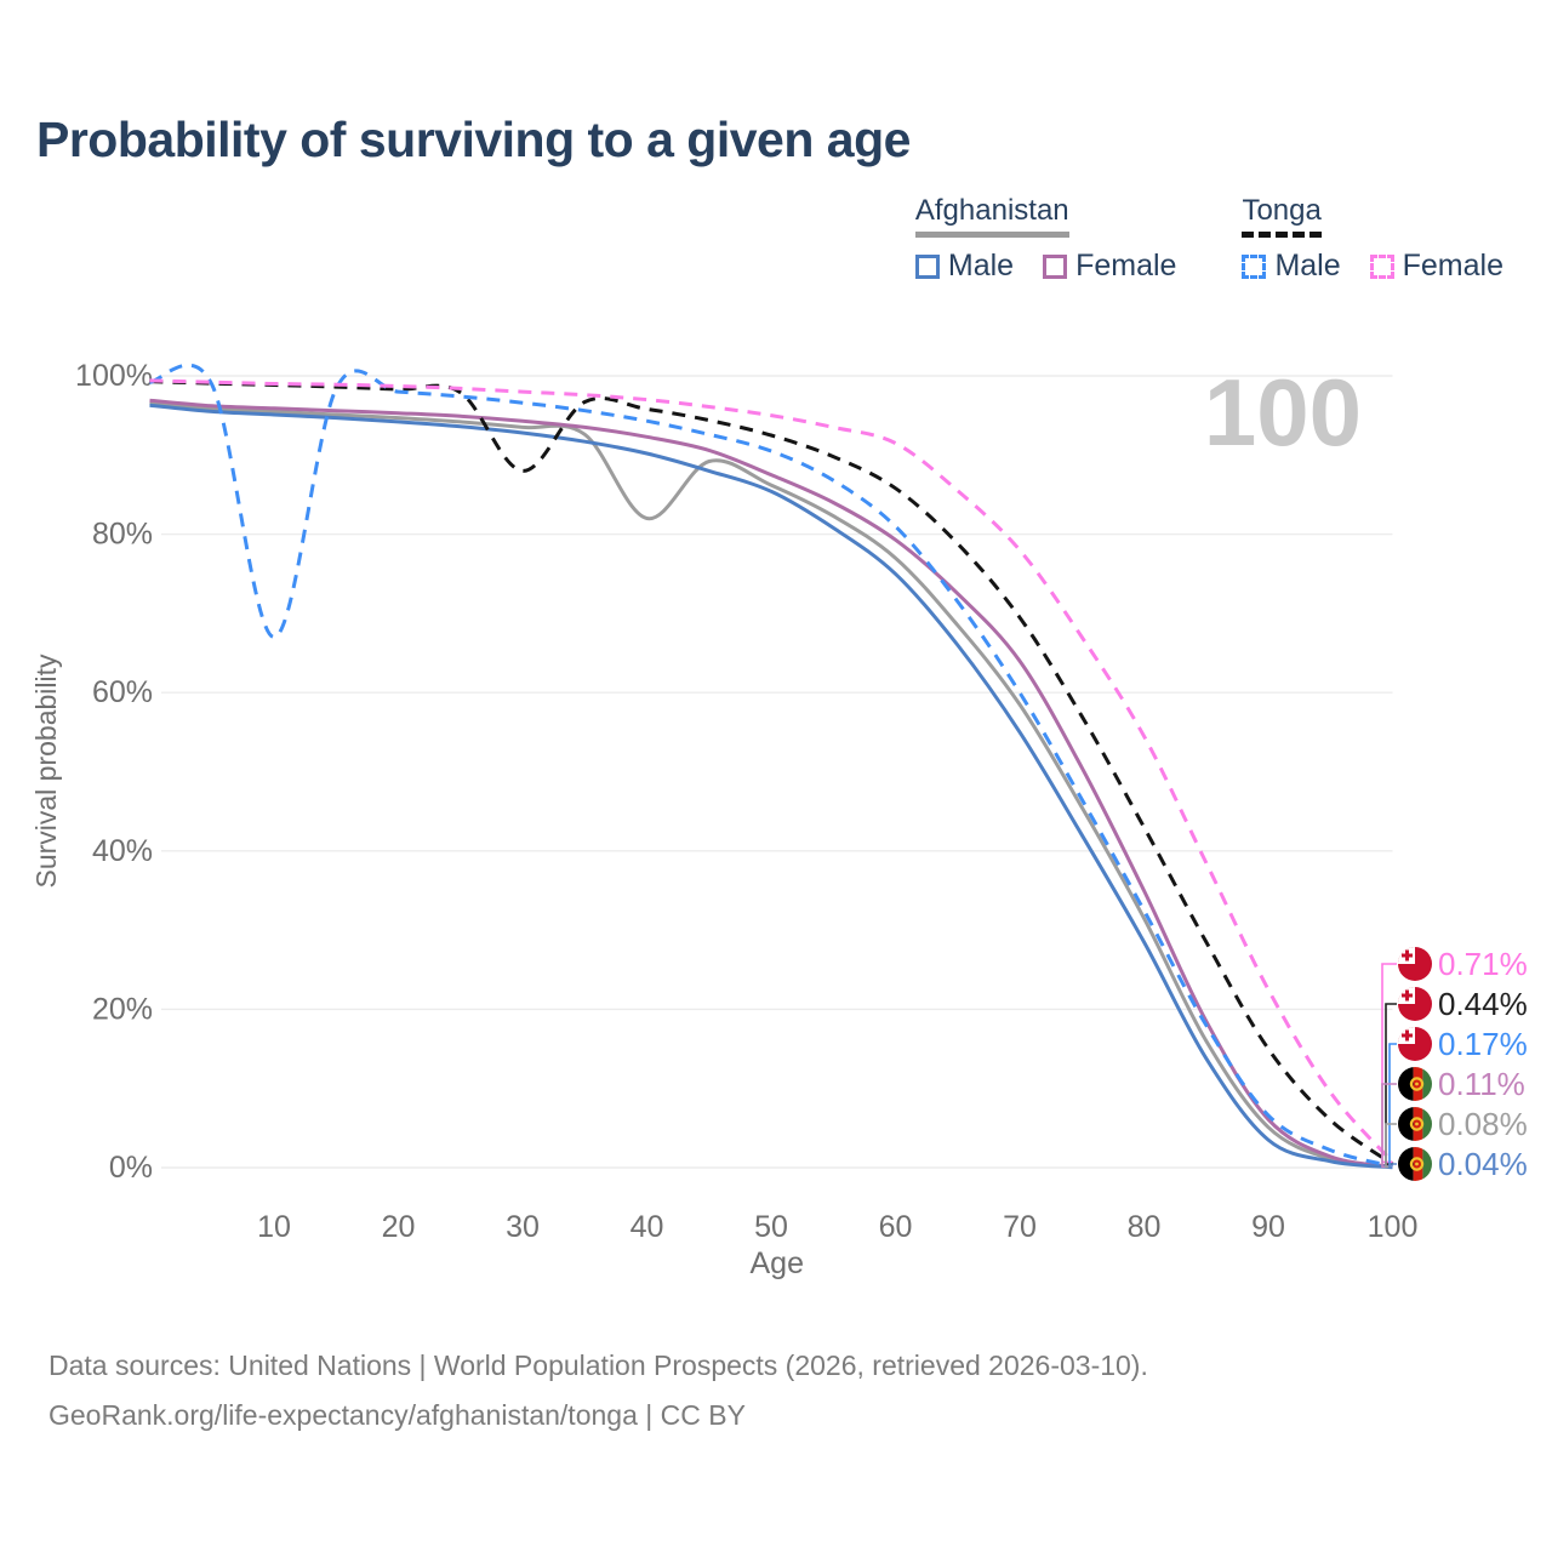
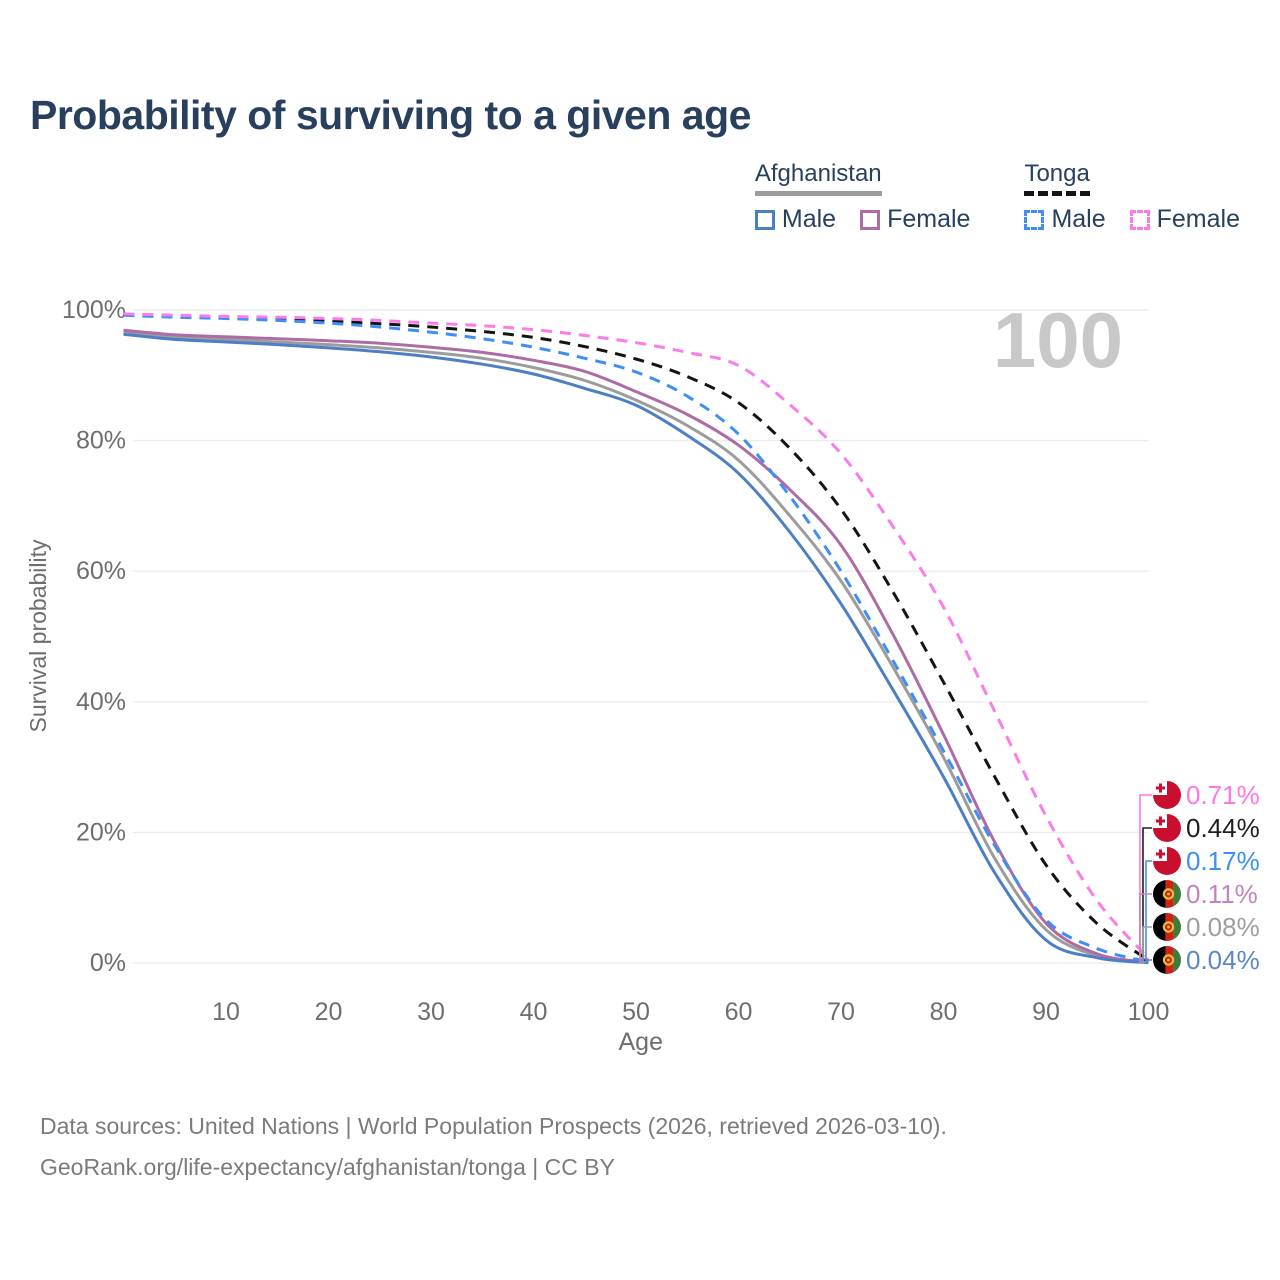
Tonga Male/10: 67% -> 99%
Tonga/30: 88% -> 97%
Afghanistan/40: 82% -> 91%
